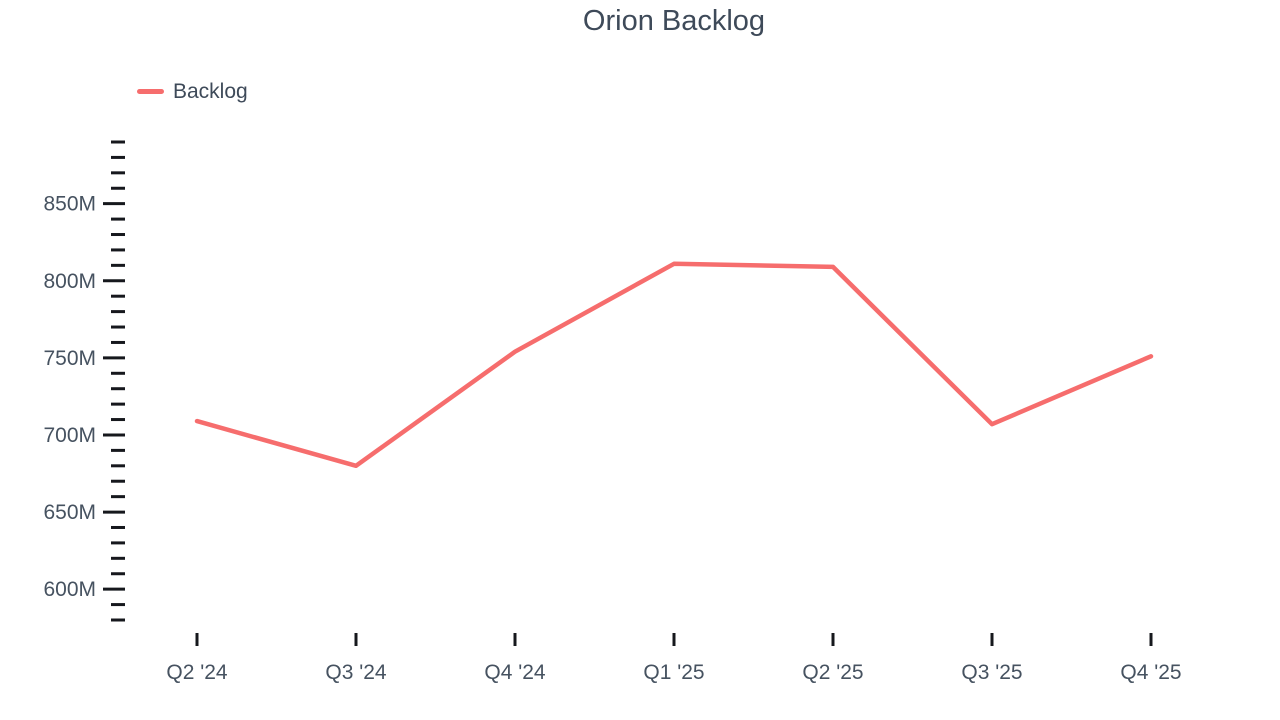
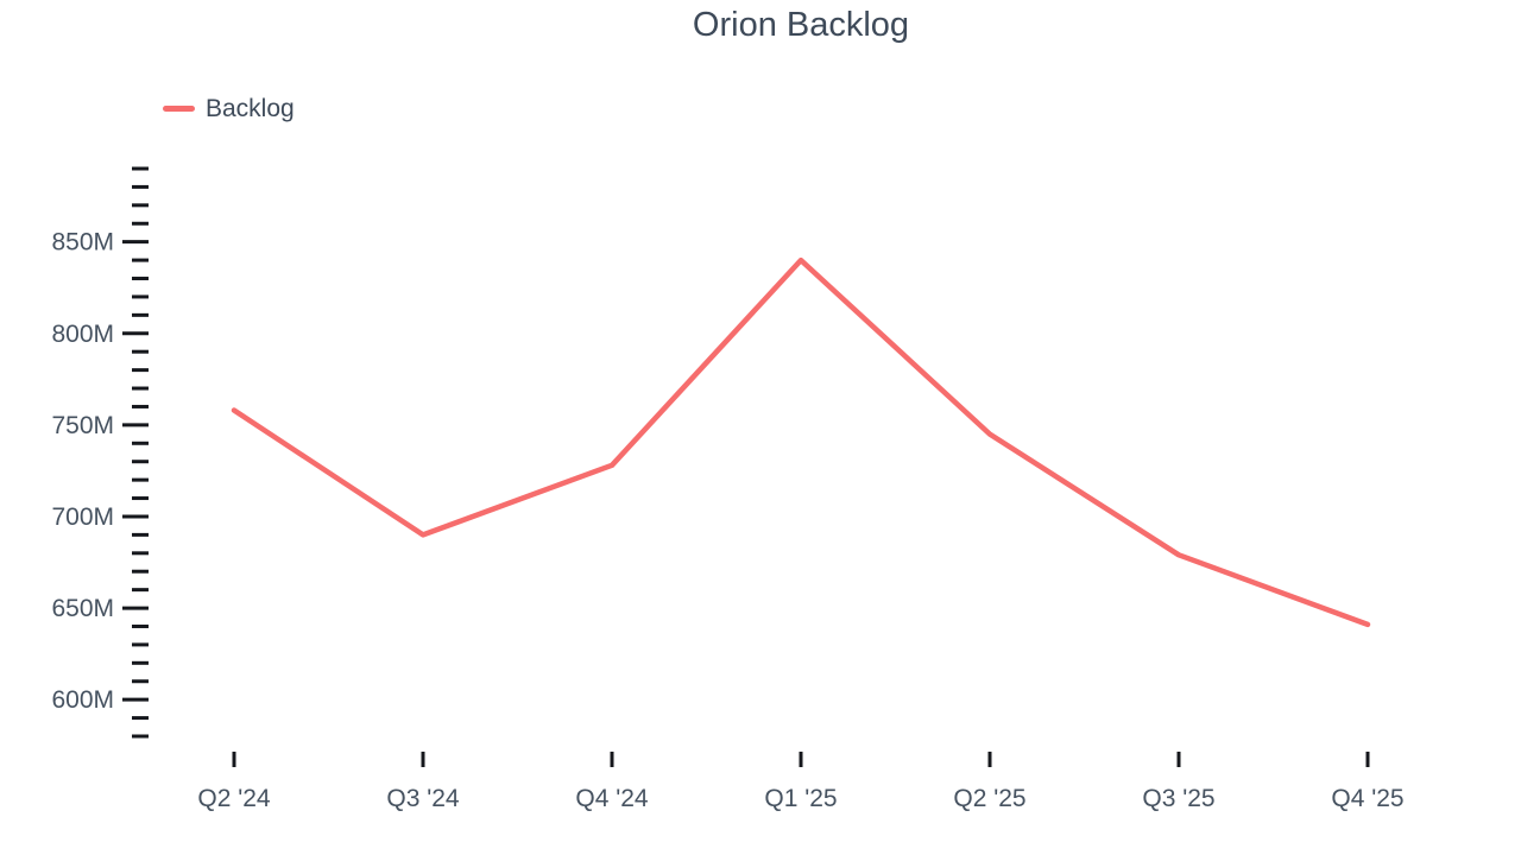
Q2 '24: 709M -> 758M
Q3 '24: 680M -> 690M
Q4 '24: 754M -> 728M
Q1 '25: 811M -> 840M
Q2 '25: 809M -> 745M
Q3 '25: 707M -> 679M
Q4 '25: 751M -> 641M
